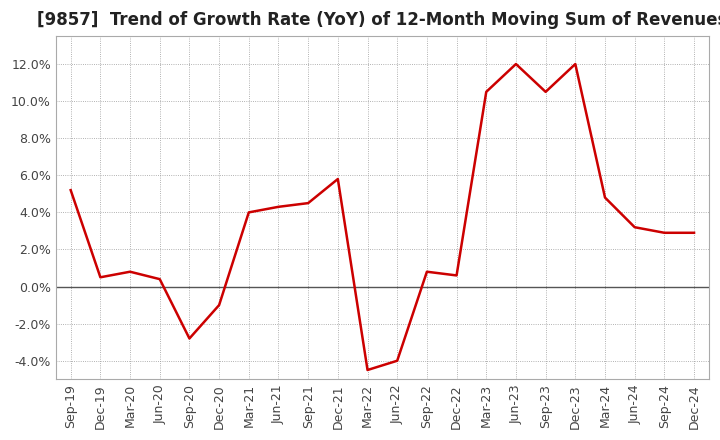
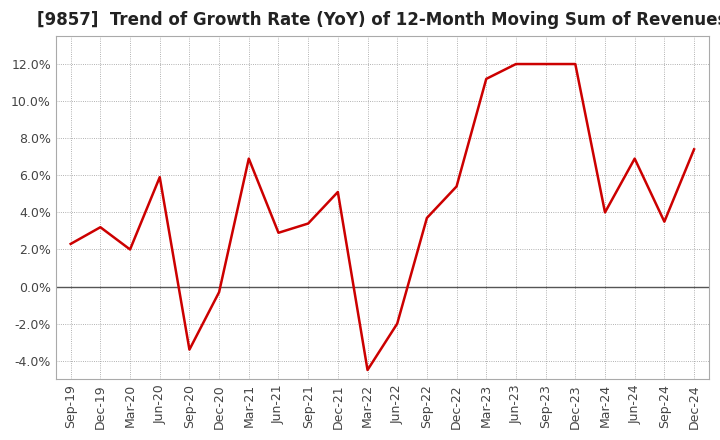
Sep-19: 5.2% -> 2.3%
Dec-19: 0.5% -> 3.2%
Mar-20: 0.8% -> 2.0%
Jun-20: 0.4% -> 5.9%
Sep-20: -2.8% -> -3.4%
Dec-20: -1.0% -> -0.3%
Mar-21: 4.0% -> 6.9%
Jun-21: 4.3% -> 2.9%
Sep-21: 4.5% -> 3.4%
Dec-21: 5.8% -> 5.1%
Jun-22: -4.0% -> -2.0%
Sep-22: 0.8% -> 3.7%
Dec-22: 0.6% -> 5.4%
Mar-23: 10.5% -> 11.2%
Sep-23: 10.5% -> 12.0%
Mar-24: 4.8% -> 4.0%
Jun-24: 3.2% -> 6.9%
Sep-24: 2.9% -> 3.5%
Dec-24: 2.9% -> 7.4%
